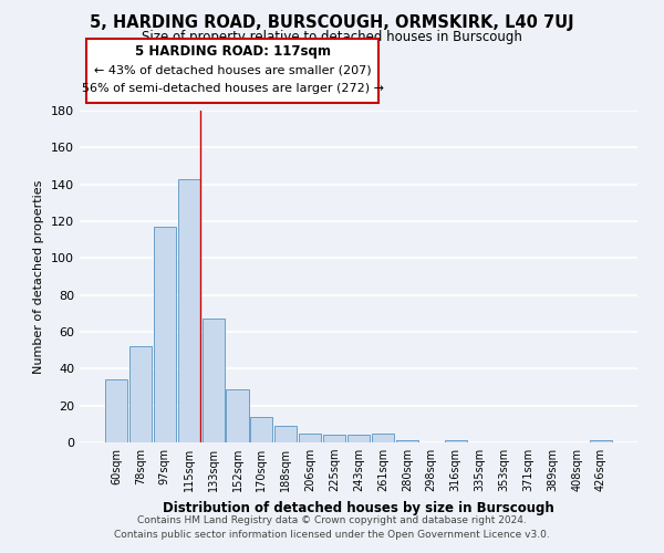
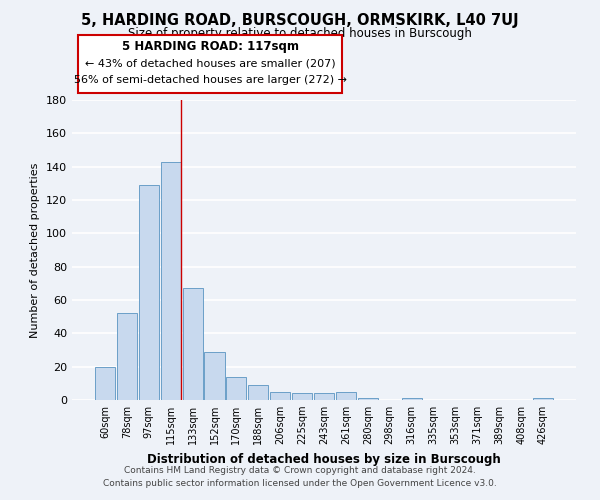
60sqm: 34 -> 20
97sqm: 117 -> 129
